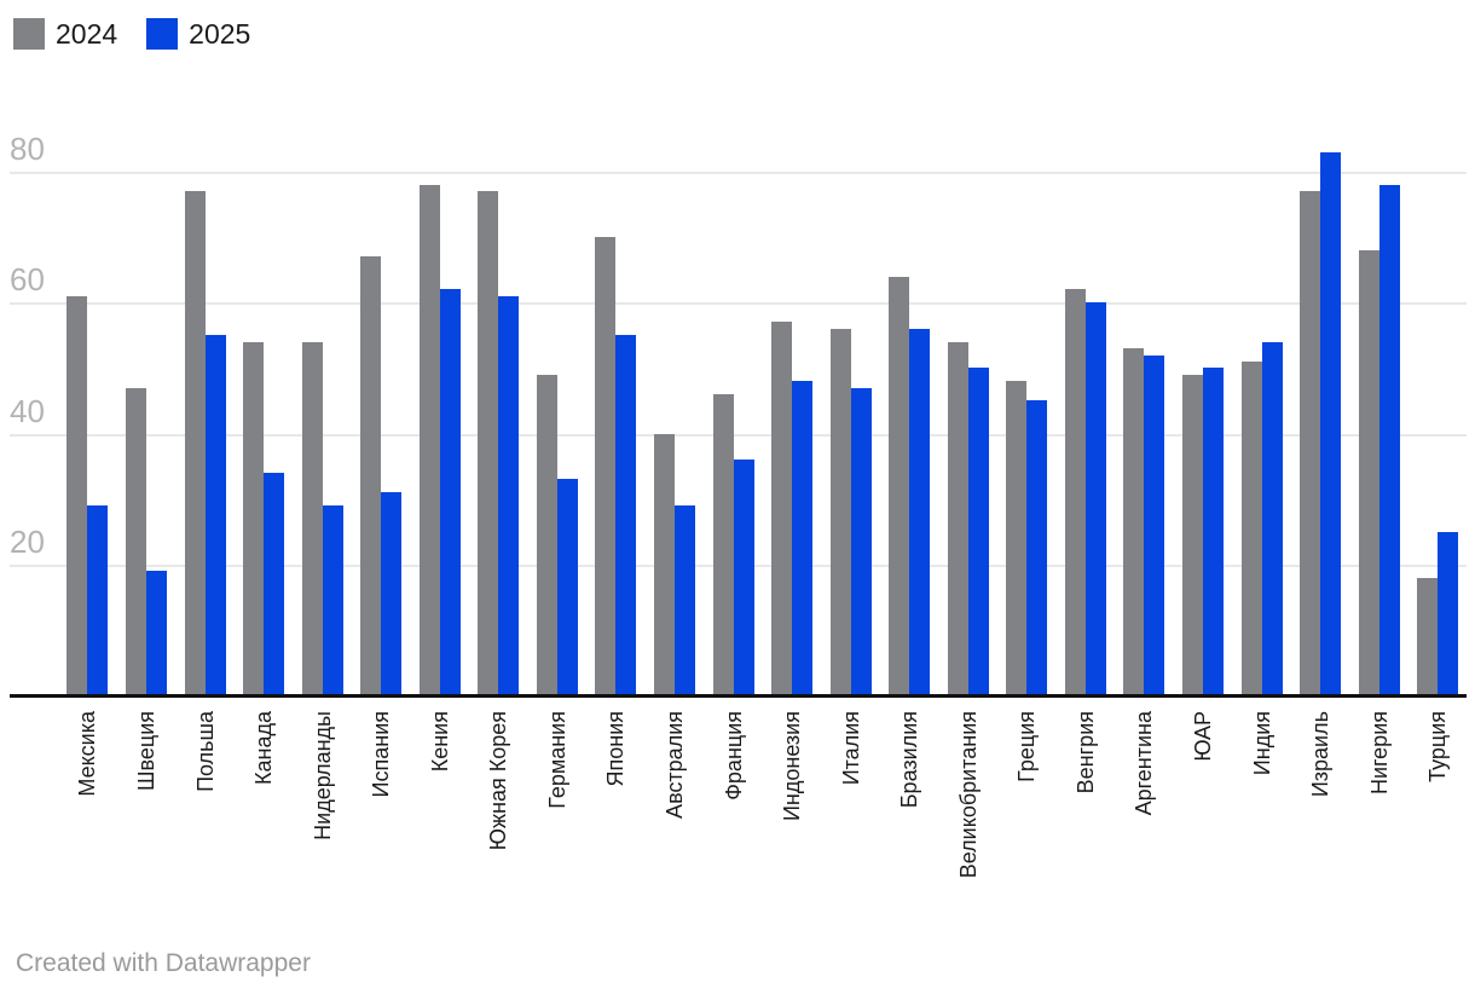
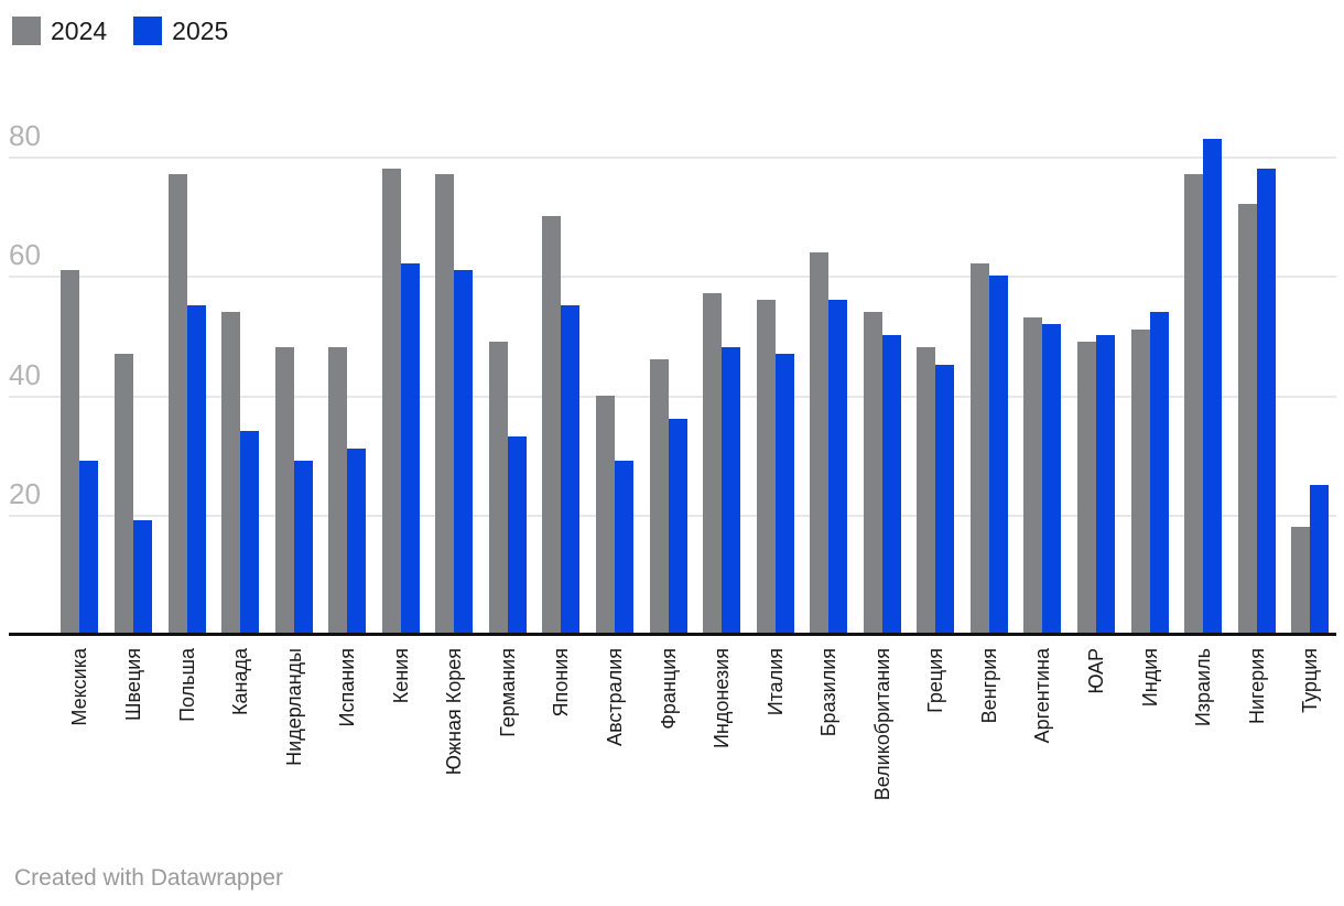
2024/Нидерланды: 54 -> 48
2024/Испания: 67 -> 48
2024/Нигерия: 68 -> 72
